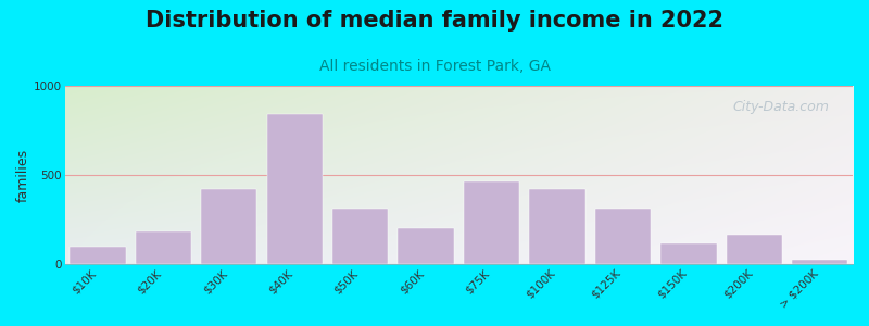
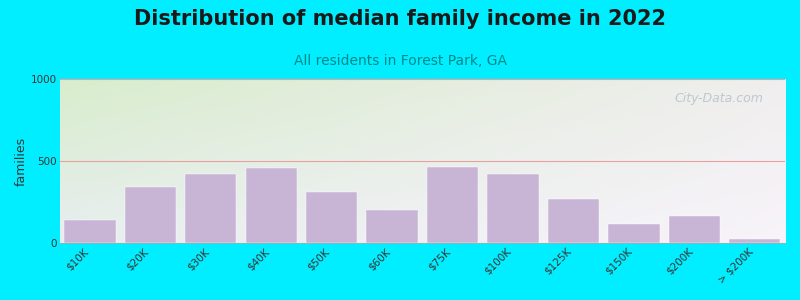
$10K: 100 -> 140
$20K: 180 -> 340
$40K: 840 -> 460
$125K: 310 -> 270
